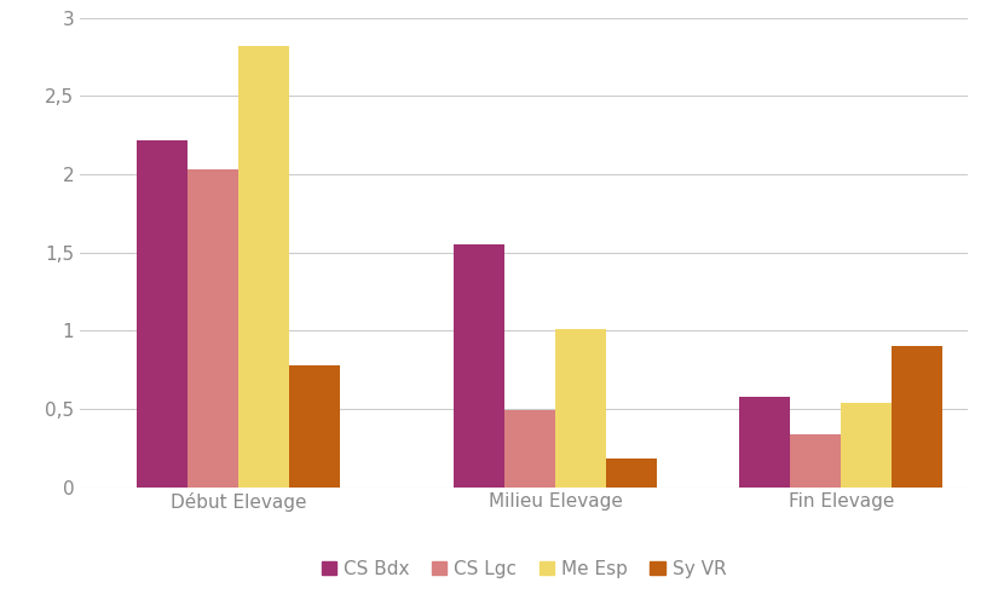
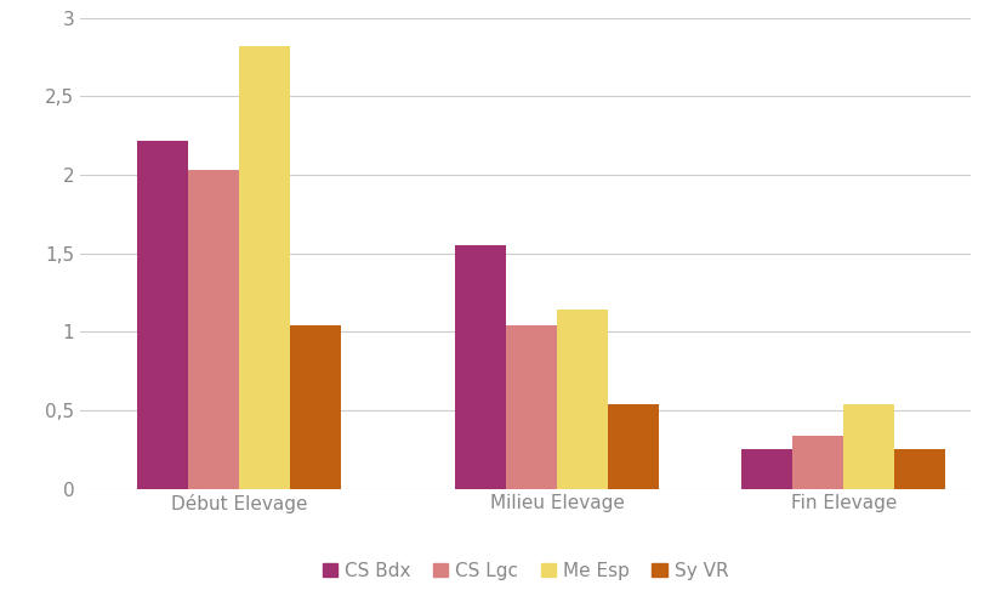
Sy VR/Début Elevage: 0,78 -> 1,04
CS Lgc/Milieu Elevage: 0,49 -> 1,04
Me Esp/Milieu Elevage: 1,01 -> 1,14
Sy VR/Milieu Elevage: 0,18 -> 0,54
CS Bdx/Fin Elevage: 0,58 -> 0,25
Sy VR/Fin Elevage: 0,90 -> 0,25
